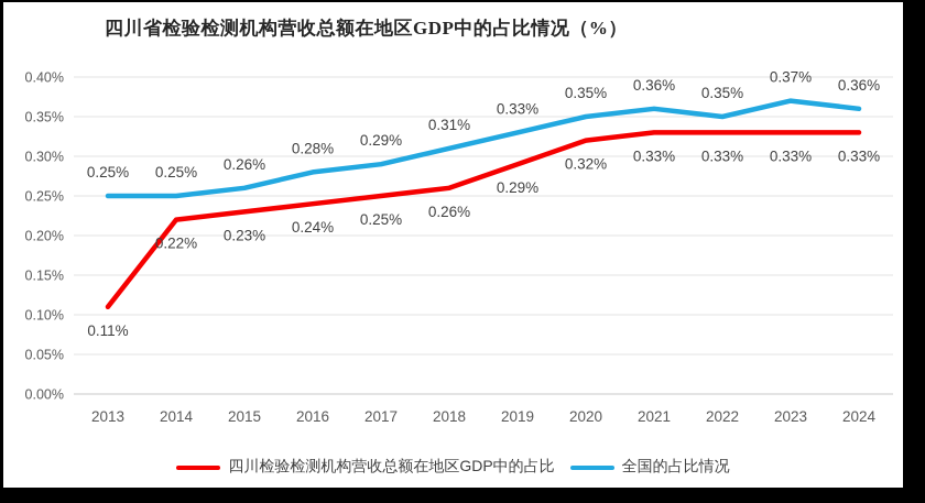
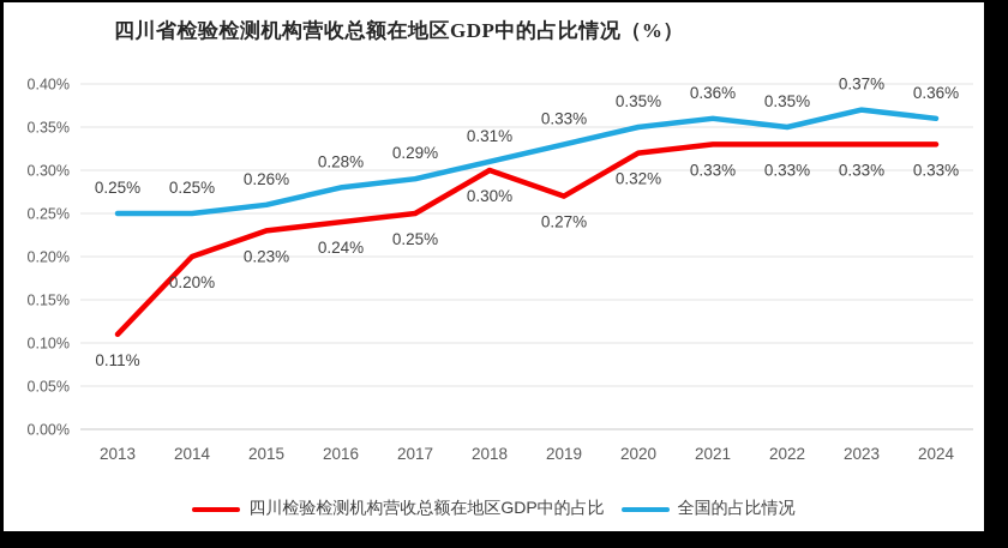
四川检验检测机构营收总额在地区GDP中的占比/2014: 0.22% -> 0.20%
四川检验检测机构营收总额在地区GDP中的占比/2018: 0.26% -> 0.30%
四川检验检测机构营收总额在地区GDP中的占比/2019: 0.29% -> 0.27%
